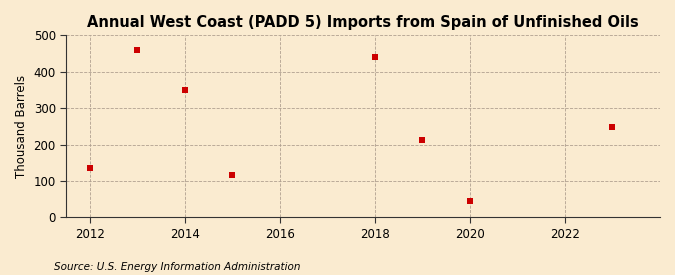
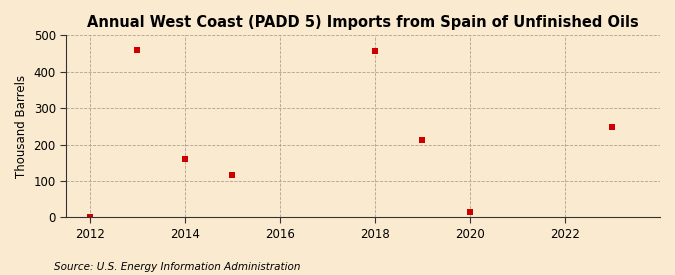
2012: 135 -> 2
2014: 350 -> 160
2018: 440 -> 457
2020: 45 -> 15
